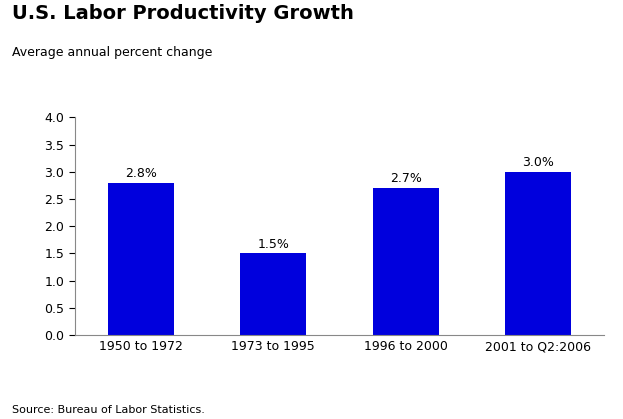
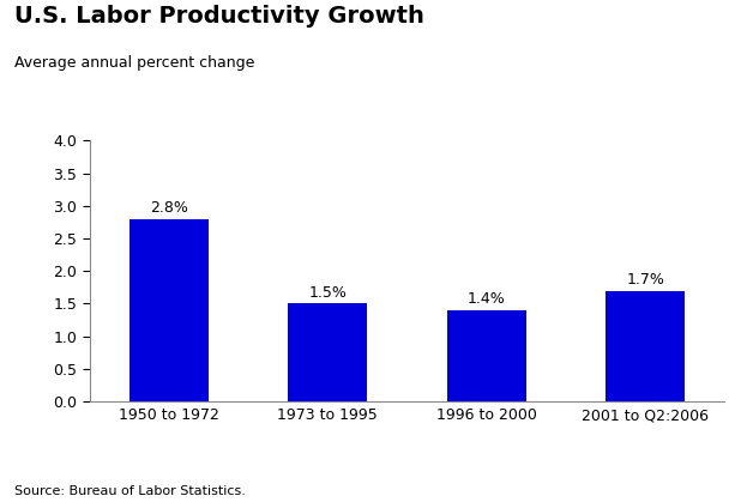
1996 to 2000: 2.7% -> 1.4%
2001 to Q2:2006: 3.0% -> 1.7%
